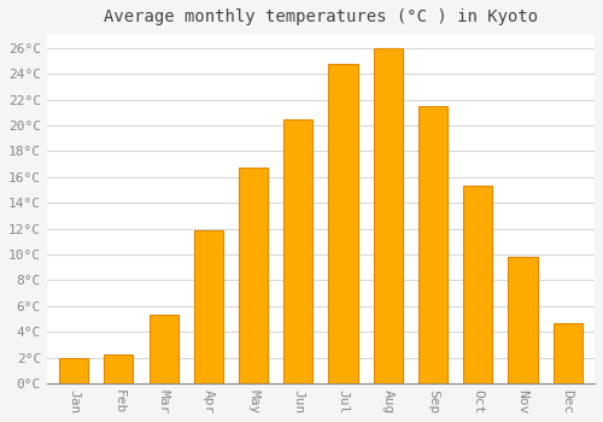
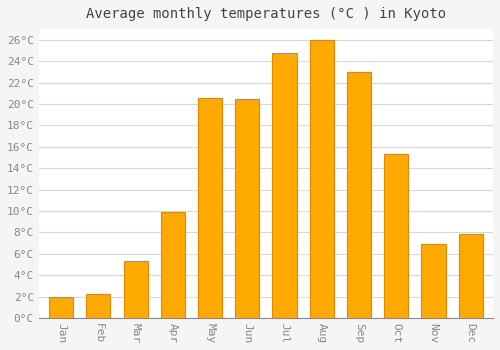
Apr: 11.9°C -> 9.9°C
May: 16.7°C -> 20.6°C
Sep: 21.5°C -> 23.0°C
Nov: 9.8°C -> 6.9°C
Dec: 4.7°C -> 7.8°C
